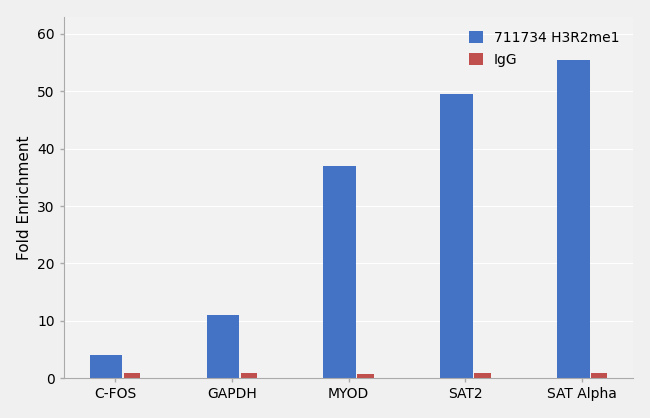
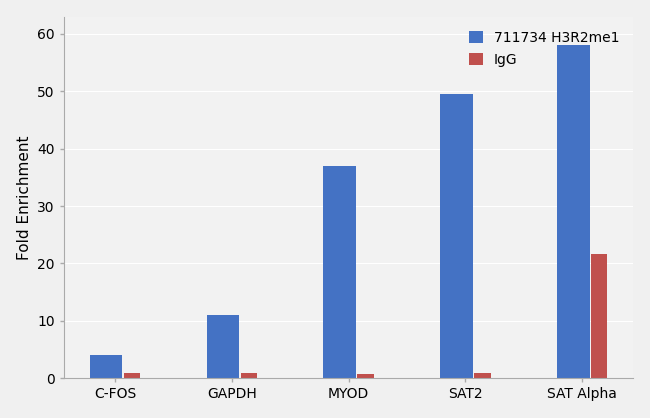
711734 H3R2me1/SAT Alpha: 55.5 -> 58.0
IgG/SAT Alpha: 0.9 -> 21.6
